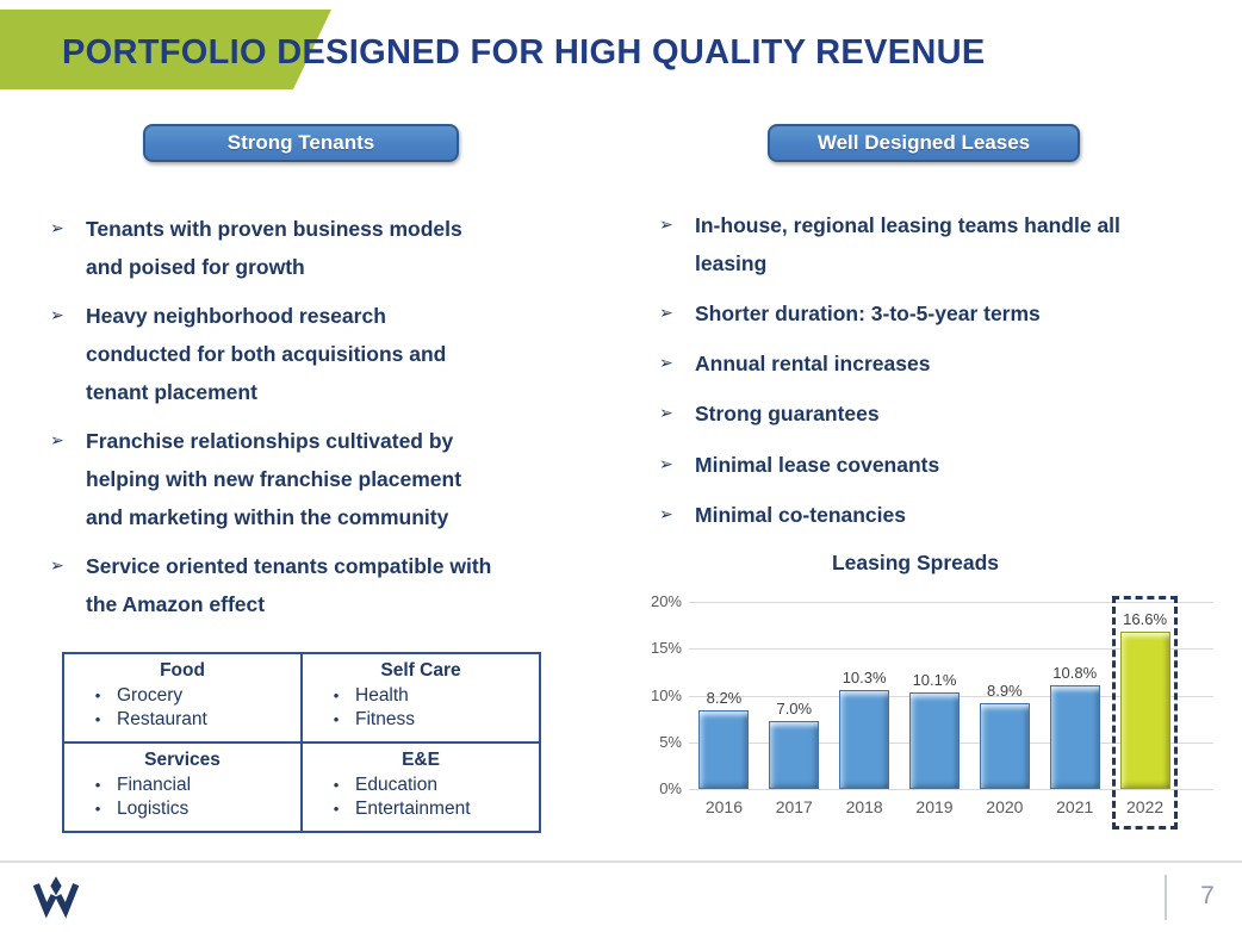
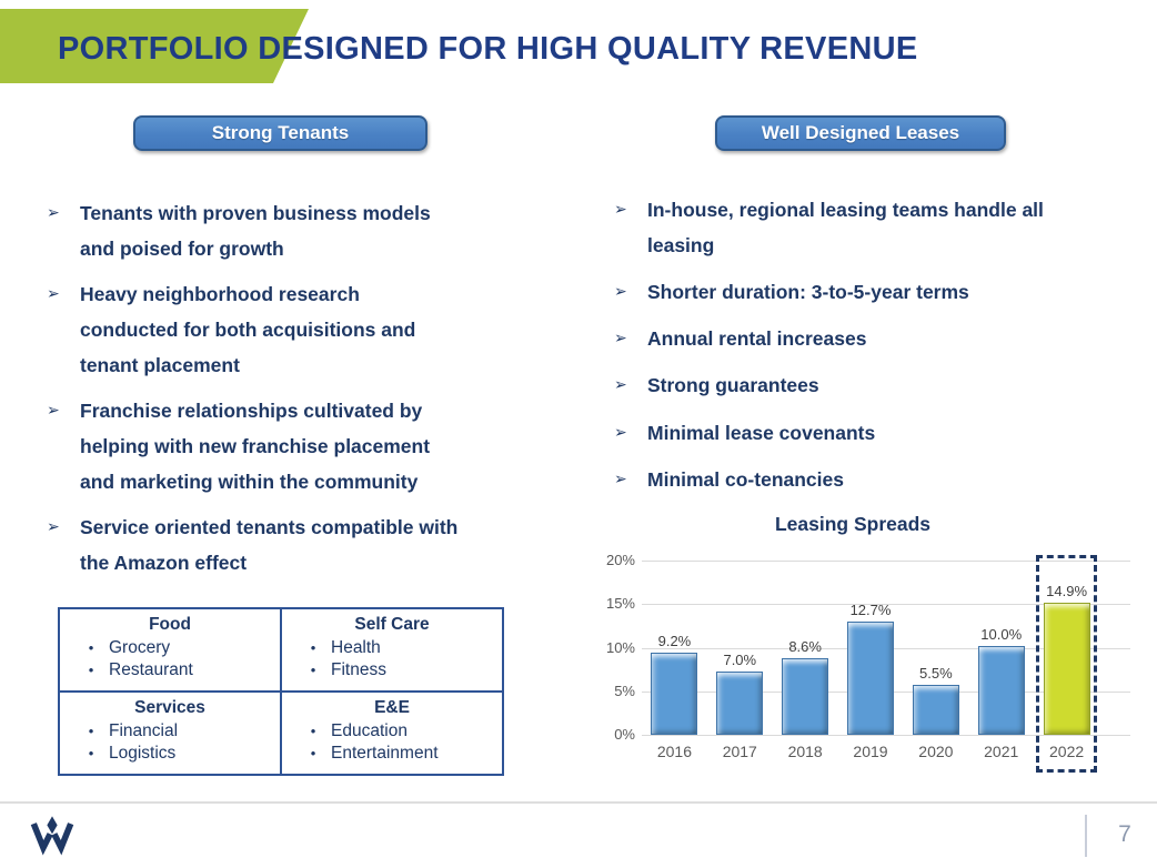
2016: 8.2% -> 9.2%
2018: 10.3% -> 8.6%
2019: 10.1% -> 12.7%
2020: 8.9% -> 5.5%
2021: 10.8% -> 10.0%
2022: 16.6% -> 14.9%
